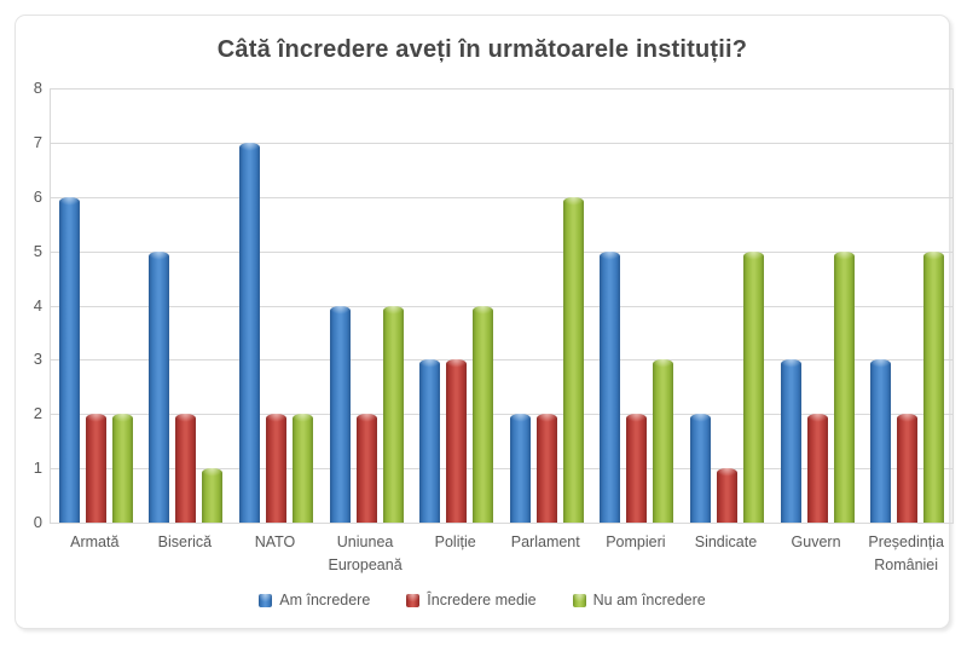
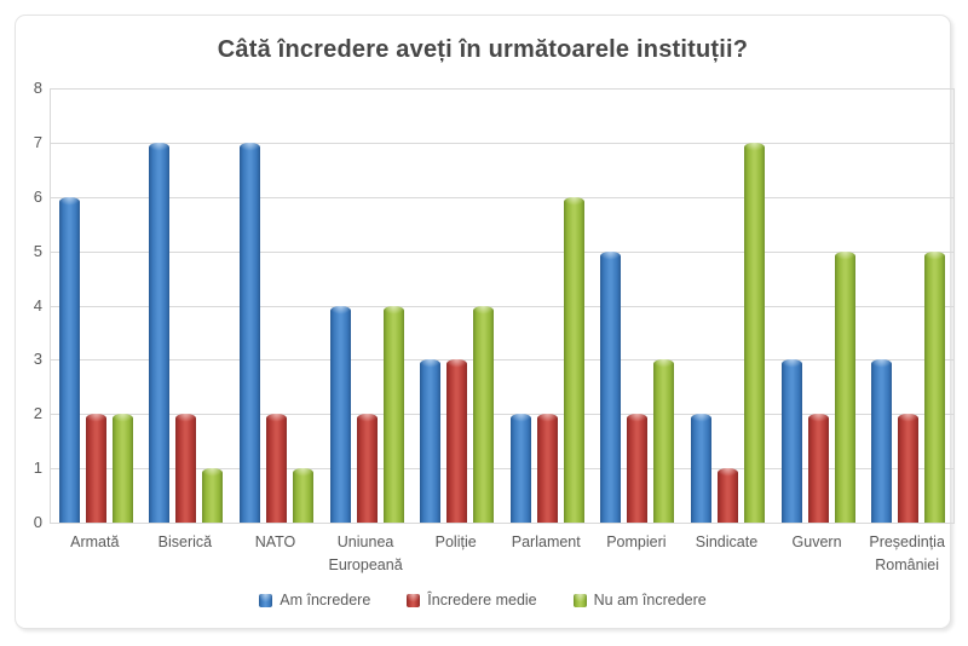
Am încredere/Biserică: 5 -> 7
Nu am încredere/NATO: 2 -> 1
Nu am încredere/Sindicate: 5 -> 7
